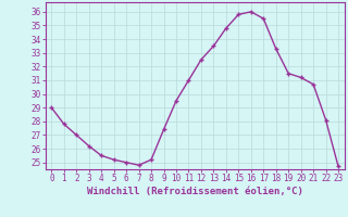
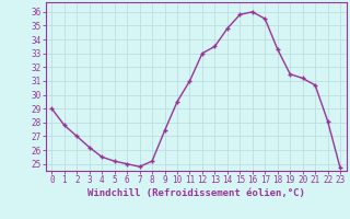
12: 32.5 -> 33.0
